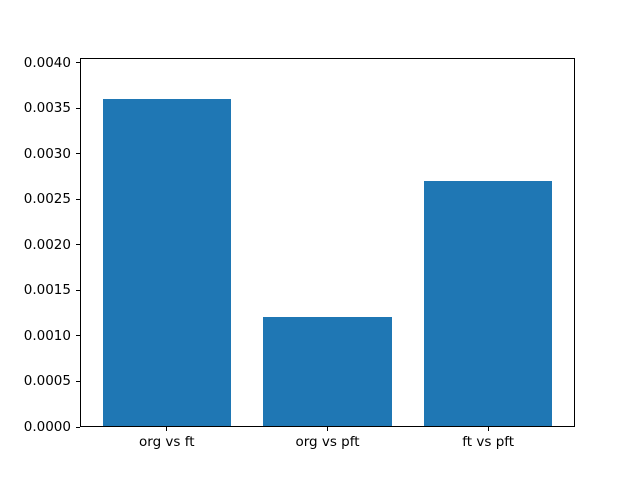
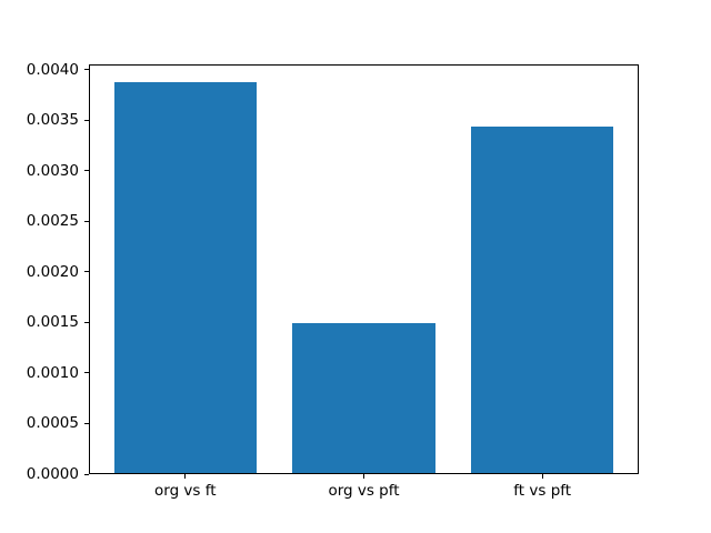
org vs ft: 0.0036 -> 0.0039
org vs pft: 0.0012 -> 0.0015
ft vs pft: 0.0027 -> 0.0034
